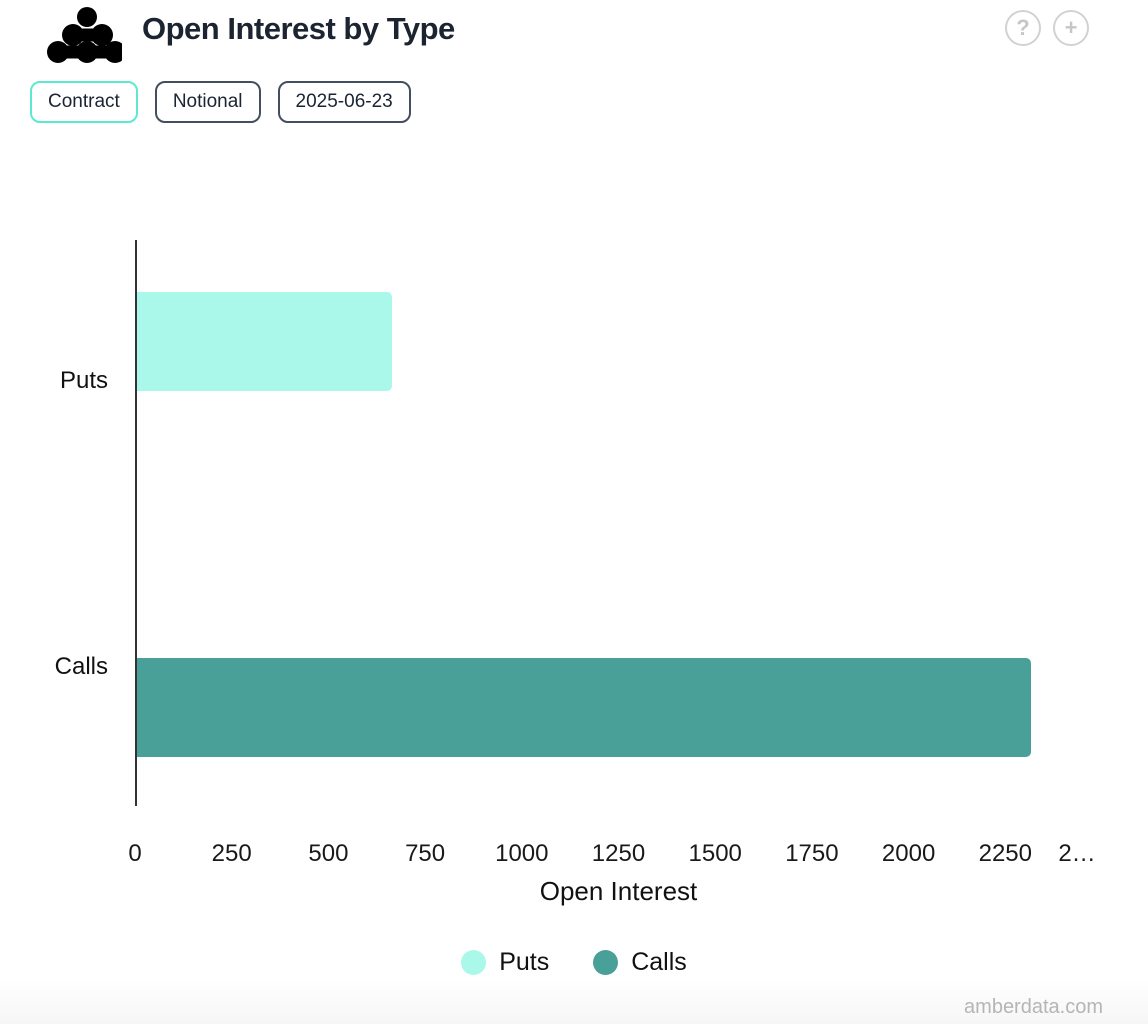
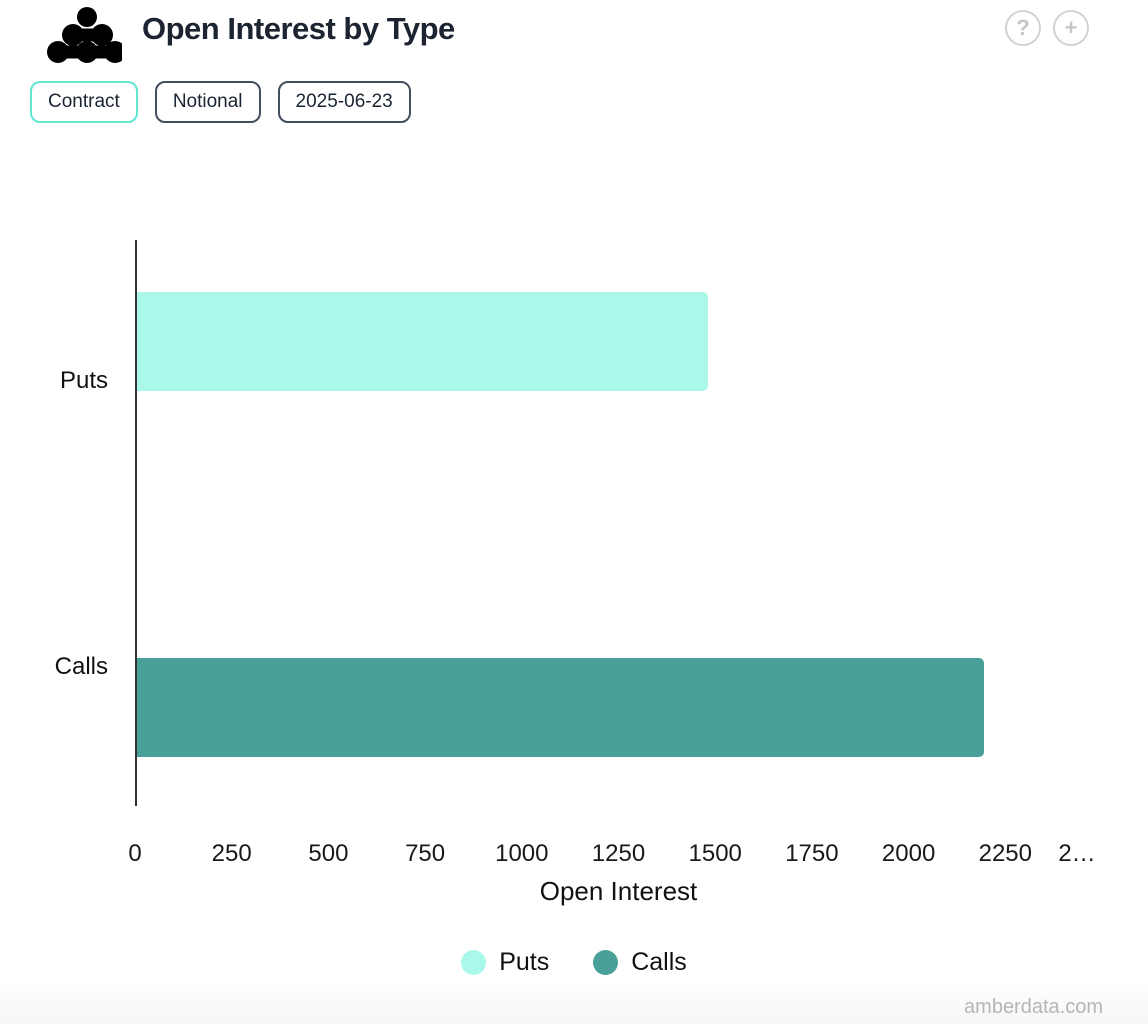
Puts: 660 -> 1480
Calls: 2310 -> 2190
